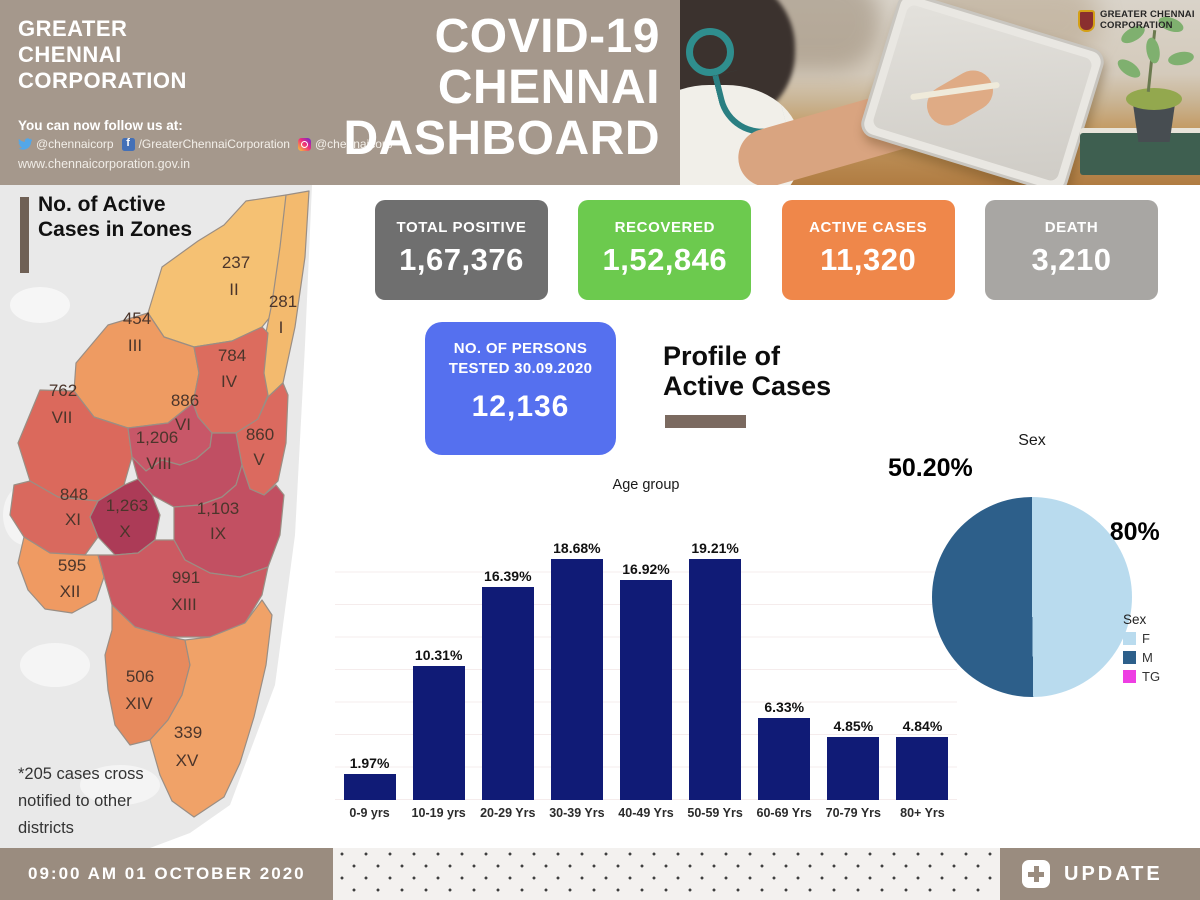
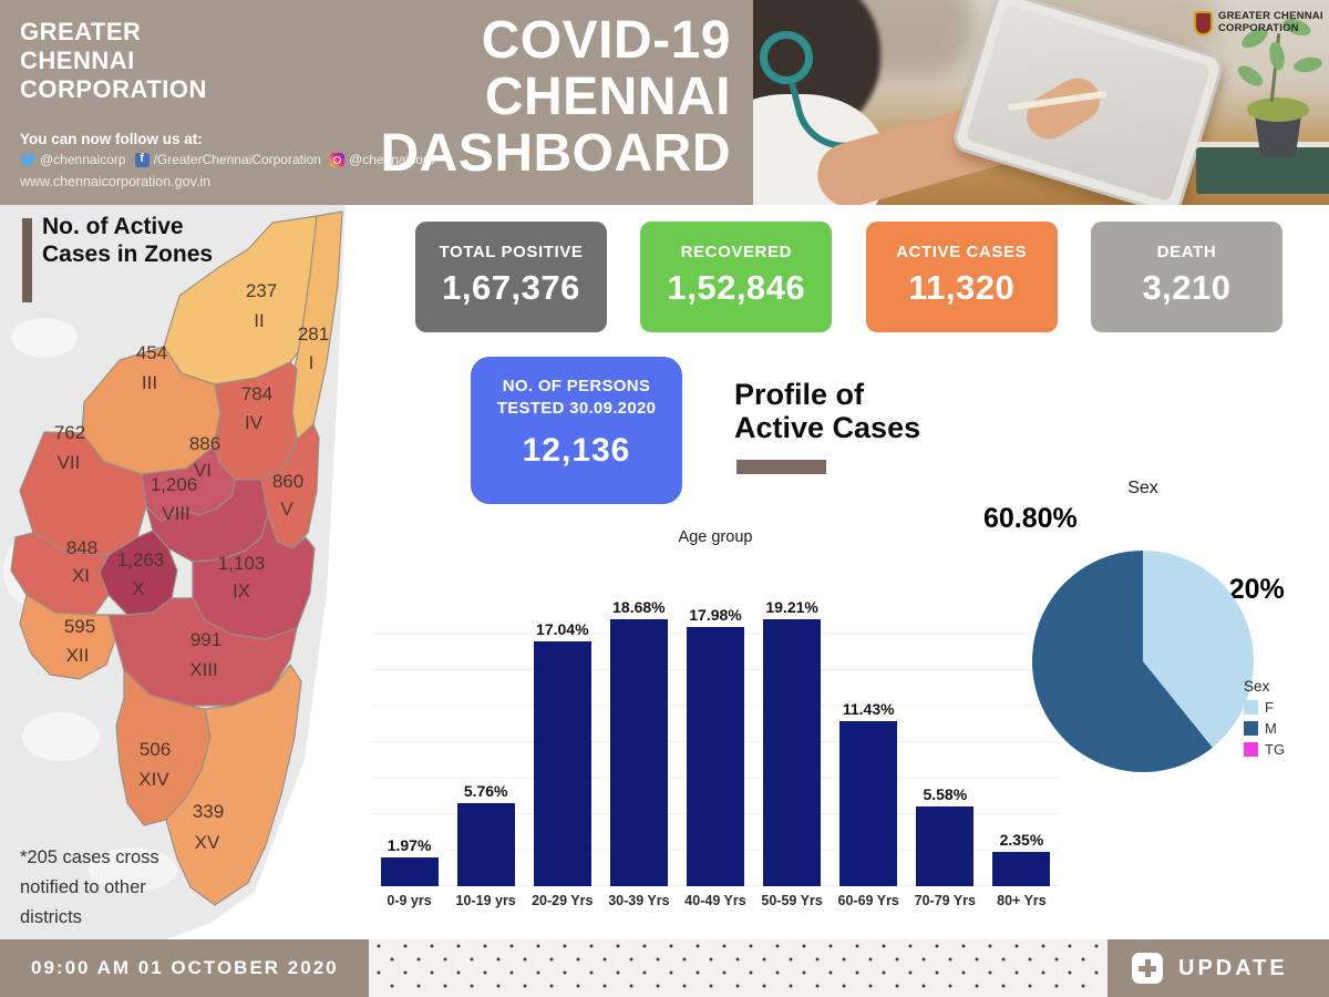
Age group/10-19 yrs: 10.31% -> 5.76%
Age group/20-29 Yrs: 16.39% -> 17.04%
Age group/40-49 Yrs: 16.92% -> 17.98%
Age group/60-69 Yrs: 6.33% -> 11.43%
Age group/70-79 Yrs: 4.85% -> 5.58%
Age group/80+ Yrs: 4.84% -> 2.35%
Sex/F: 49.80% -> 39.20%
Sex/M: 50.20% -> 60.80%
